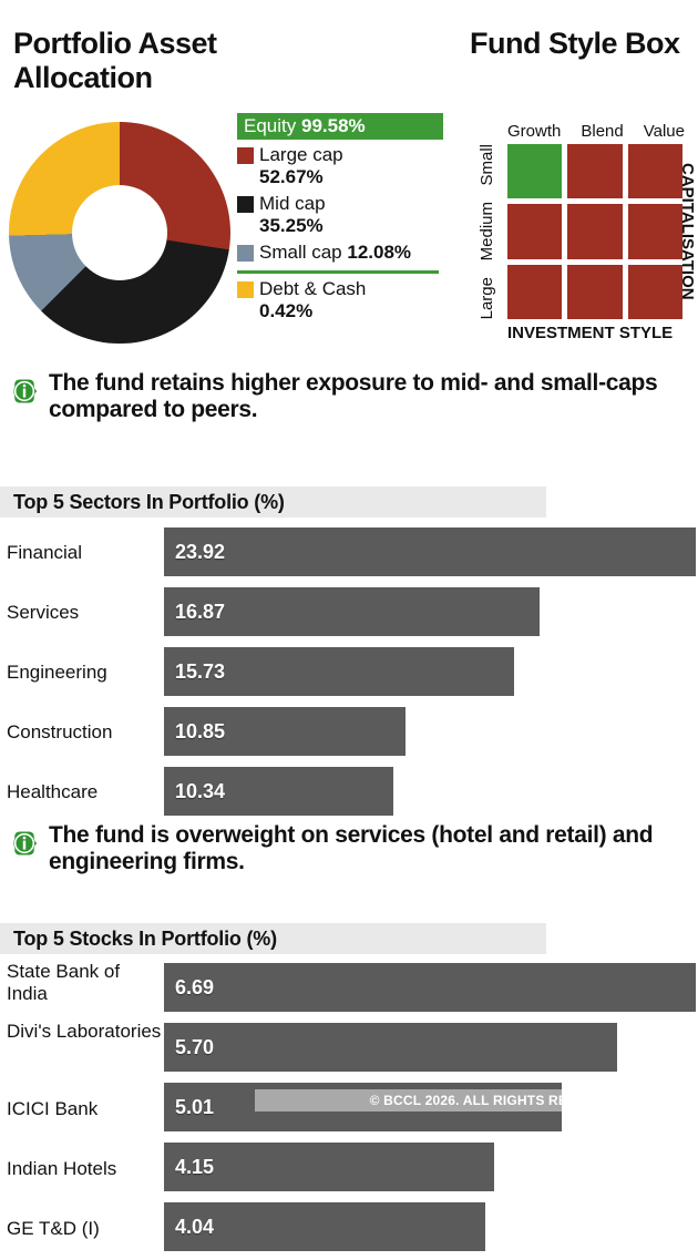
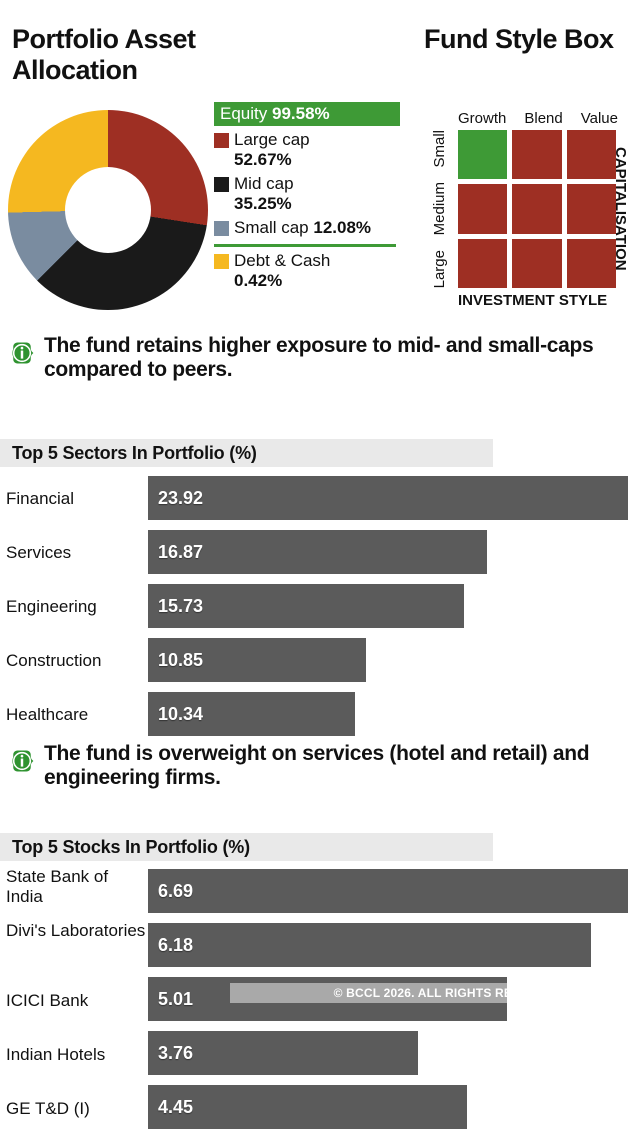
Top 5 Stocks In Portfolio (%)/Divi's Laboratories: 5.70 -> 6.18
Top 5 Stocks In Portfolio (%)/Indian Hotels: 4.15 -> 3.76
Top 5 Stocks In Portfolio (%)/GE T&D (I): 4.04 -> 4.45
